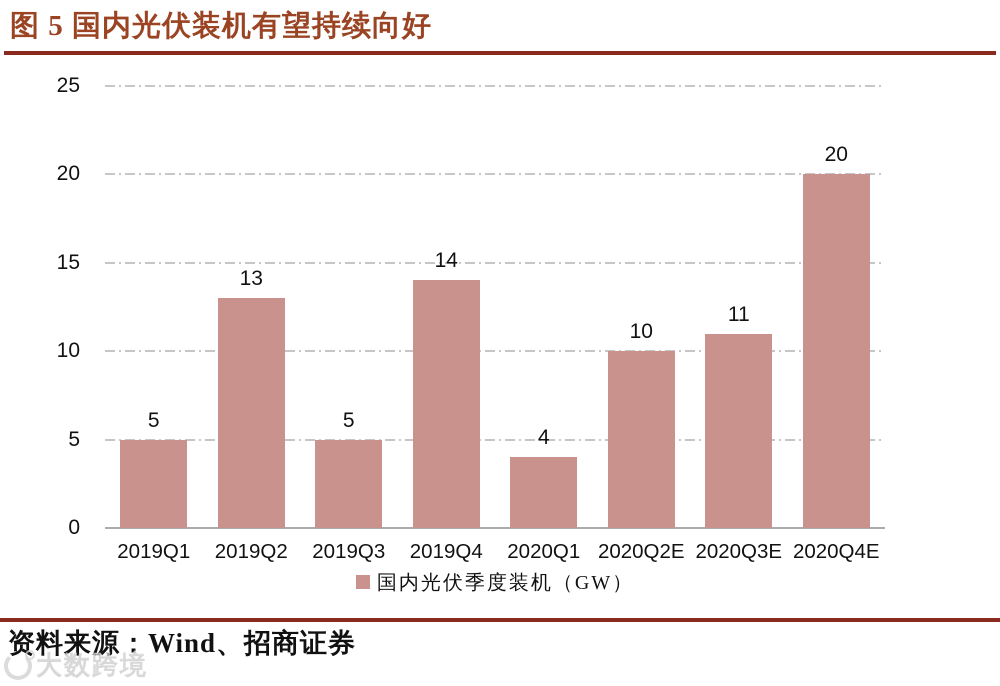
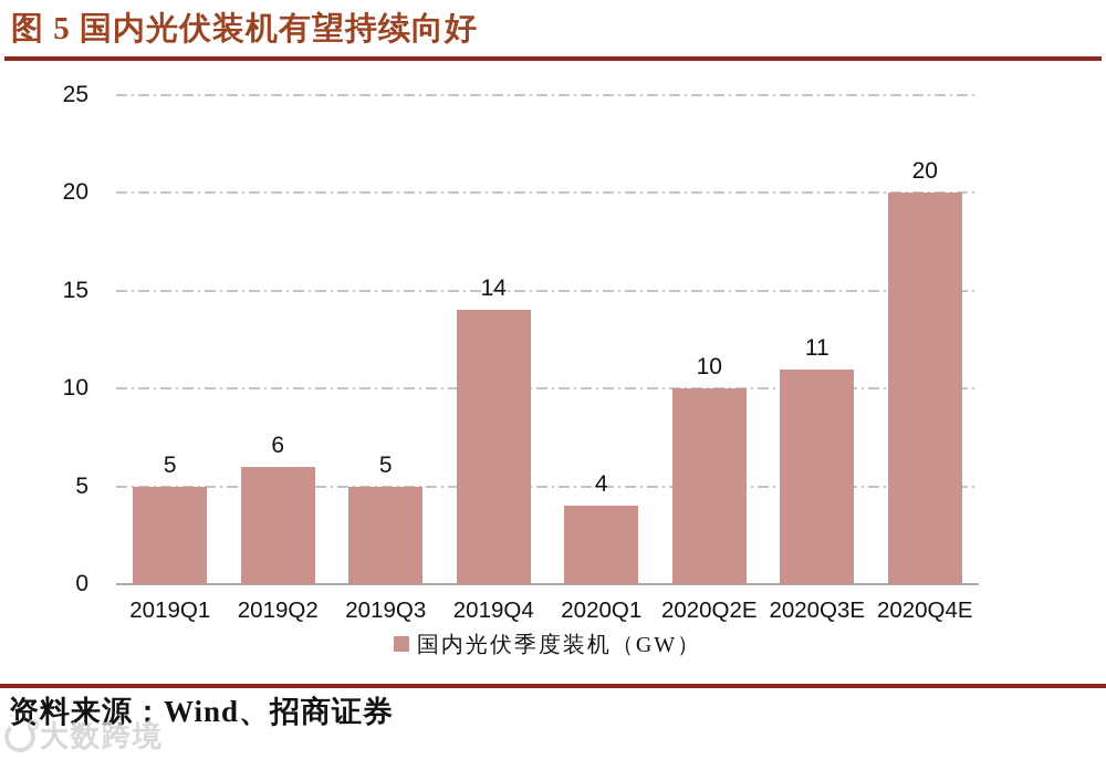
2019Q2: 13 -> 6
